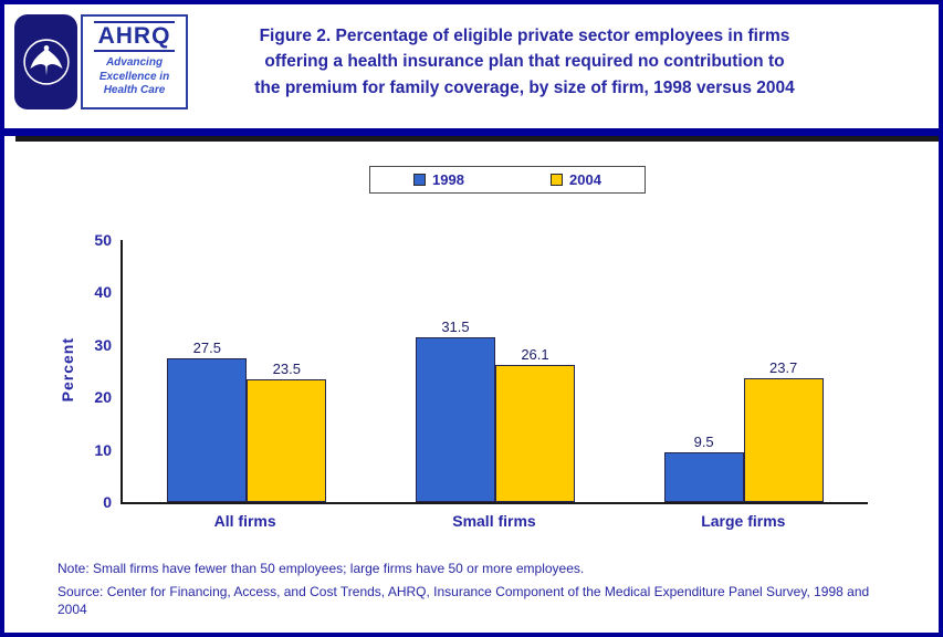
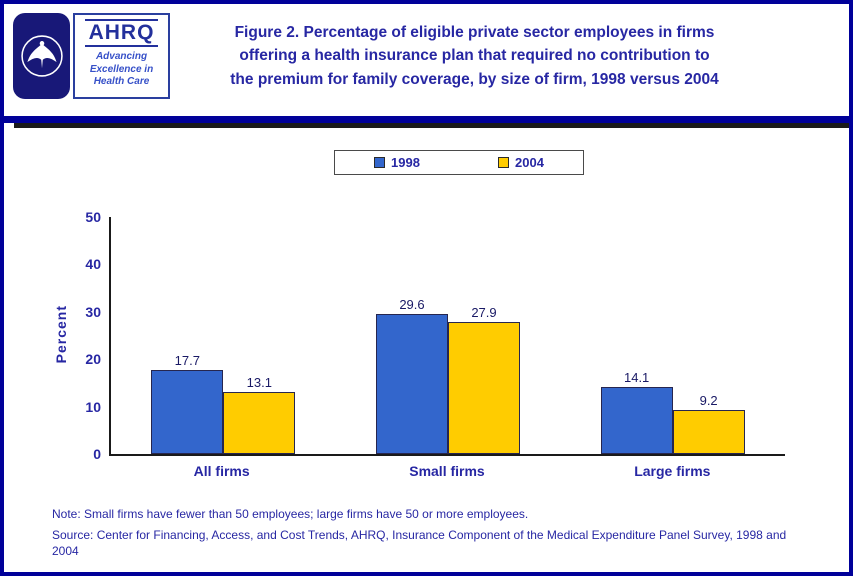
1998/All firms: 27.5 -> 17.7
2004/All firms: 23.5 -> 13.1
1998/Small firms: 31.5 -> 29.6
2004/Small firms: 26.1 -> 27.9
1998/Large firms: 9.5 -> 14.1
2004/Large firms: 23.7 -> 9.2
